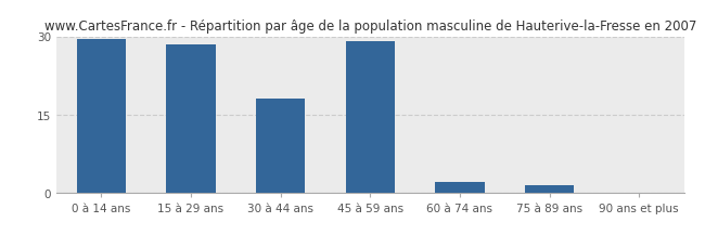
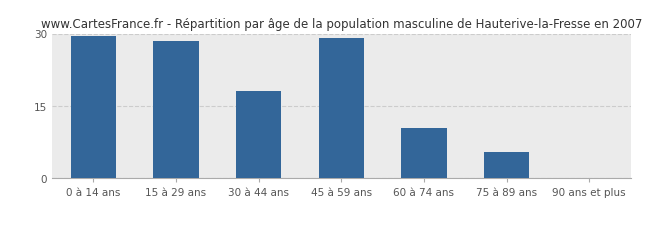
60 à 74 ans: 2.2 -> 10.5
75 à 89 ans: 1.5 -> 5.5
